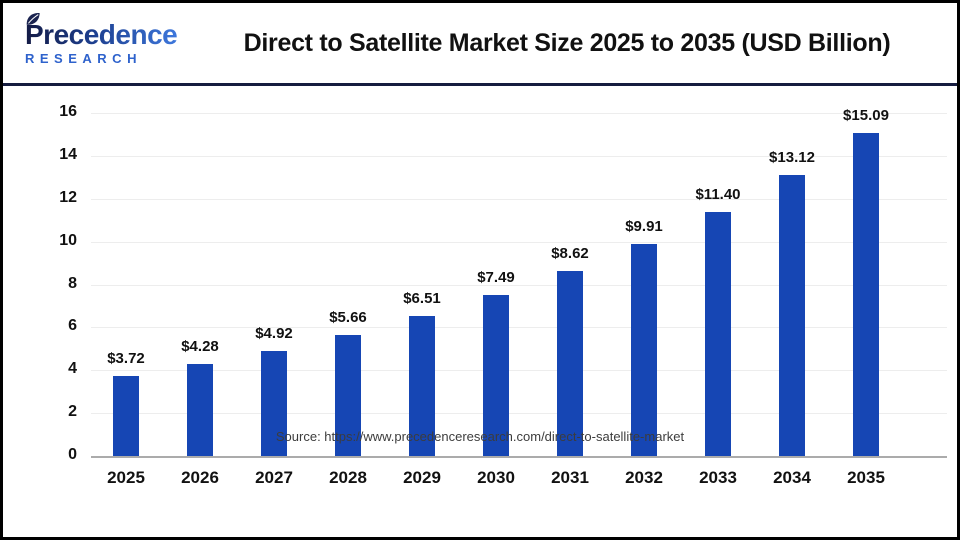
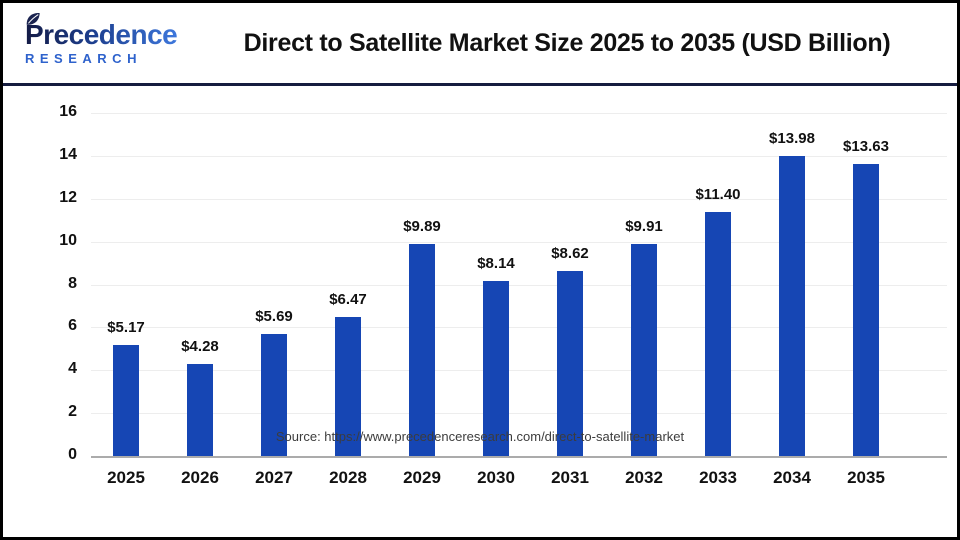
2025: $3.72 -> $5.17
2027: $4.92 -> $5.69
2028: $5.66 -> $6.47
2029: $6.51 -> $9.89
2030: $7.49 -> $8.14
2034: $13.12 -> $13.98
2035: $15.09 -> $13.63
